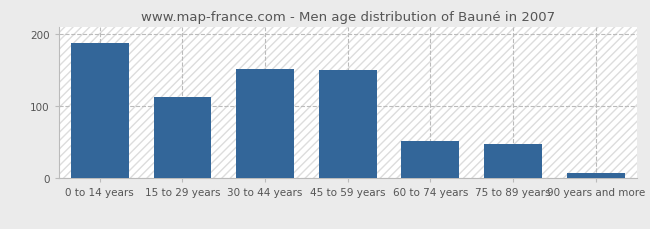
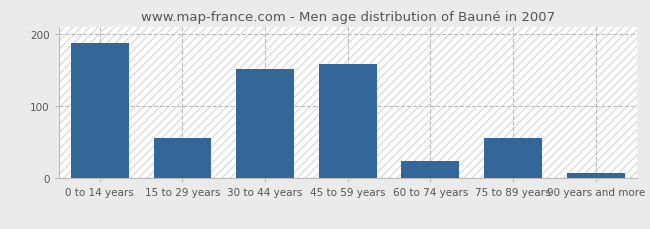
15 to 29 years: 113 -> 56
45 to 59 years: 150 -> 158
60 to 74 years: 52 -> 24
75 to 89 years: 47 -> 56
